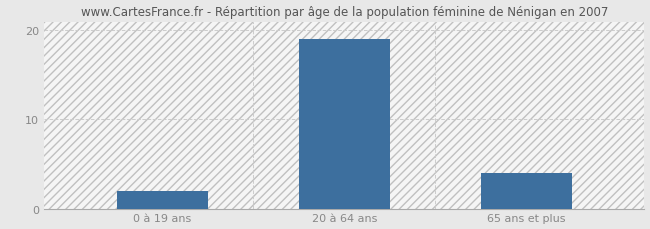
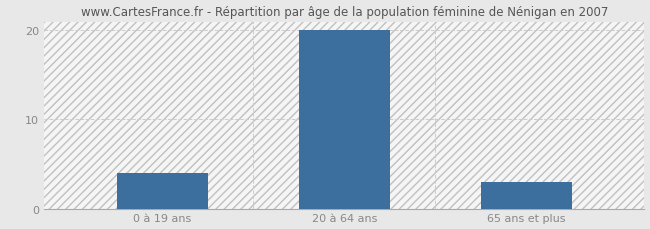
0 à 19 ans: 2 -> 4
20 à 64 ans: 19 -> 20
65 ans et plus: 4 -> 3
